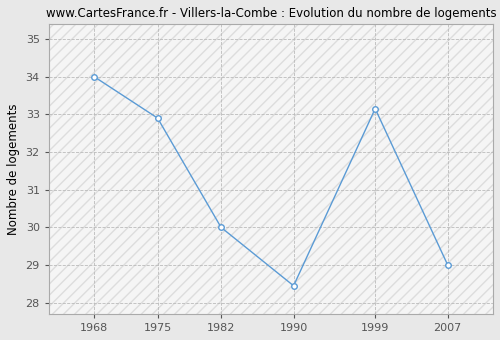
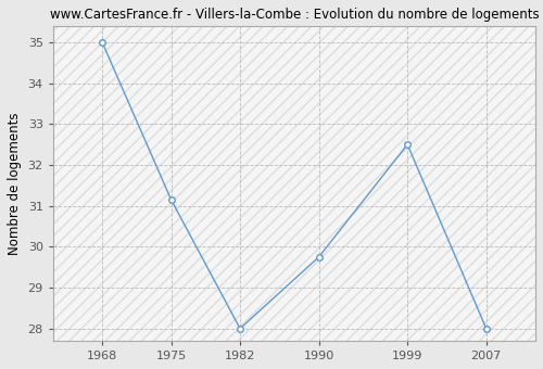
1968: 34.00 -> 35.00
1975: 32.90 -> 31.15
1982: 30.00 -> 28.00
1990: 28.45 -> 29.75
1999: 33.15 -> 32.50
2007: 29.00 -> 28.00
